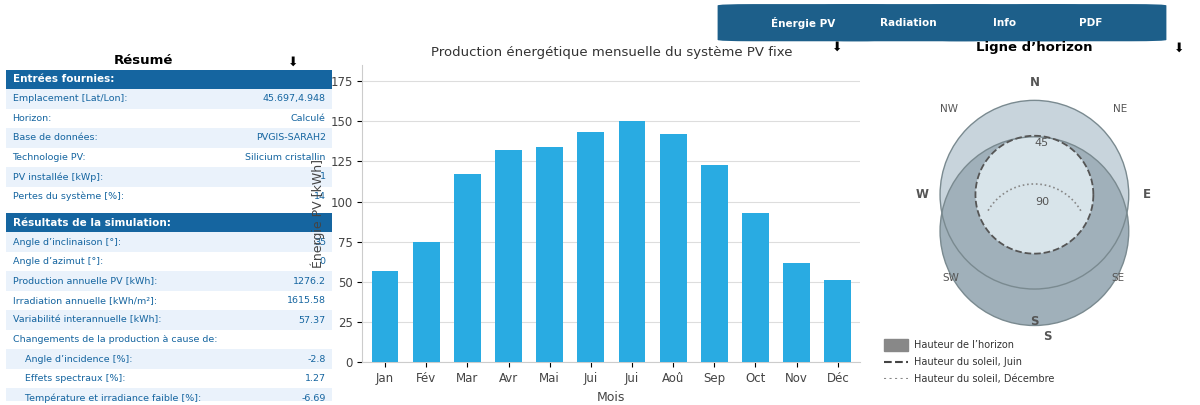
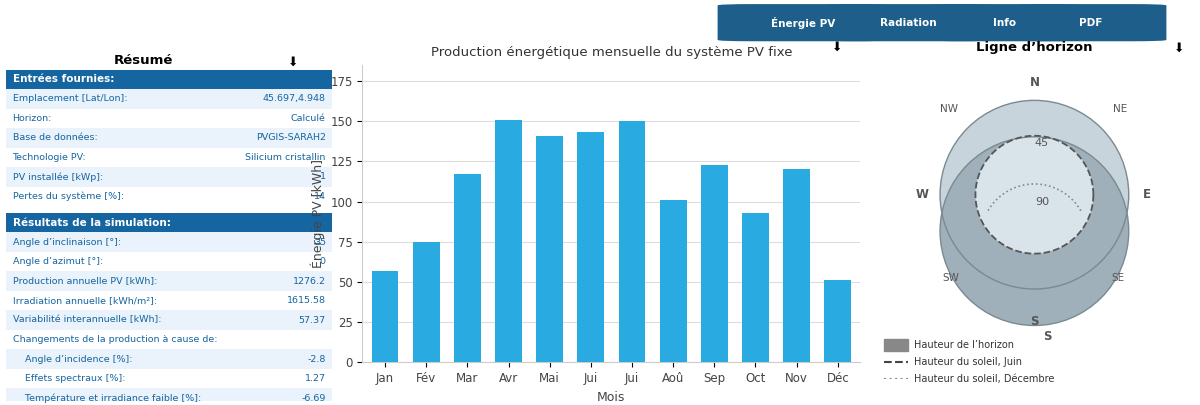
Production énergétique mensuelle du système PV fixe/Avr: 132 -> 151
Production énergétique mensuelle du système PV fixe/Mai: 134 -> 141
Production énergétique mensuelle du système PV fixe/Aoû: 142 -> 101
Production énergétique mensuelle du système PV fixe/Nov: 62 -> 120
